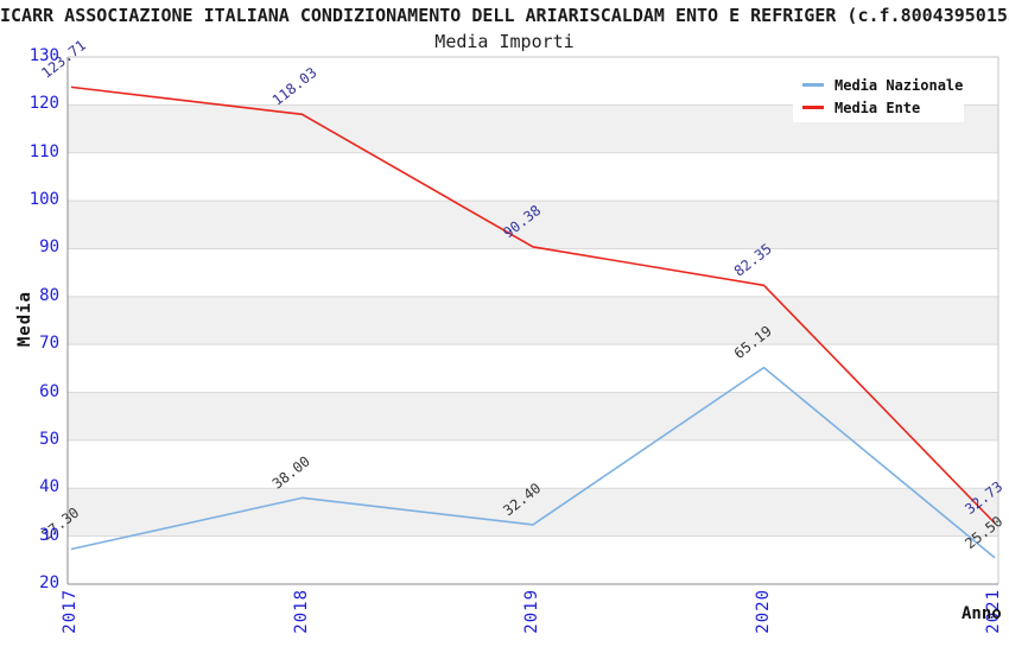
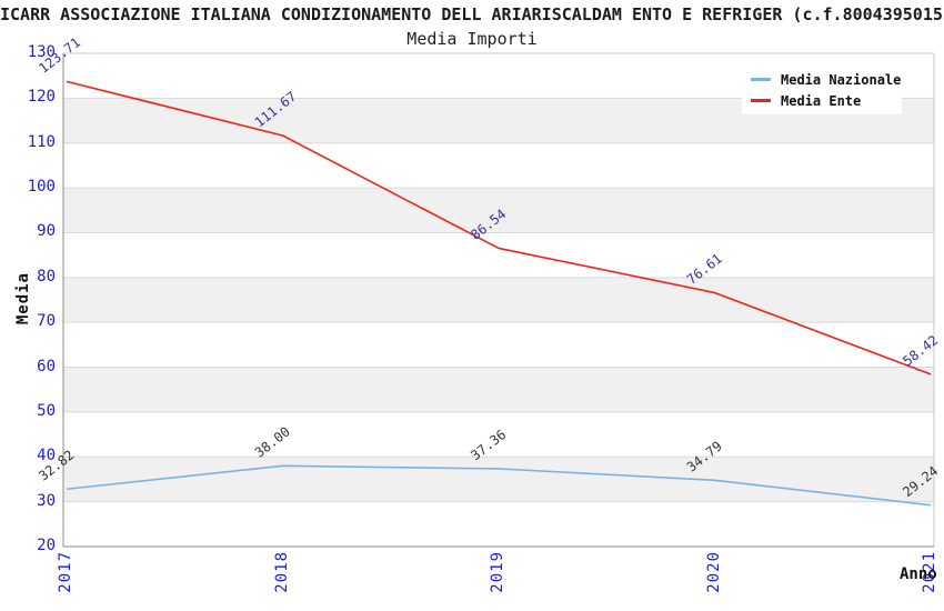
Media Nazionale/2017: 27.30 -> 32.82
Media Ente/2018: 118.03 -> 111.67
Media Nazionale/2019: 32.40 -> 37.36
Media Ente/2019: 90.38 -> 86.54
Media Nazionale/2020: 65.19 -> 34.79
Media Ente/2020: 82.35 -> 76.61
Media Nazionale/2021: 25.50 -> 29.24
Media Ente/2021: 32.73 -> 58.42
